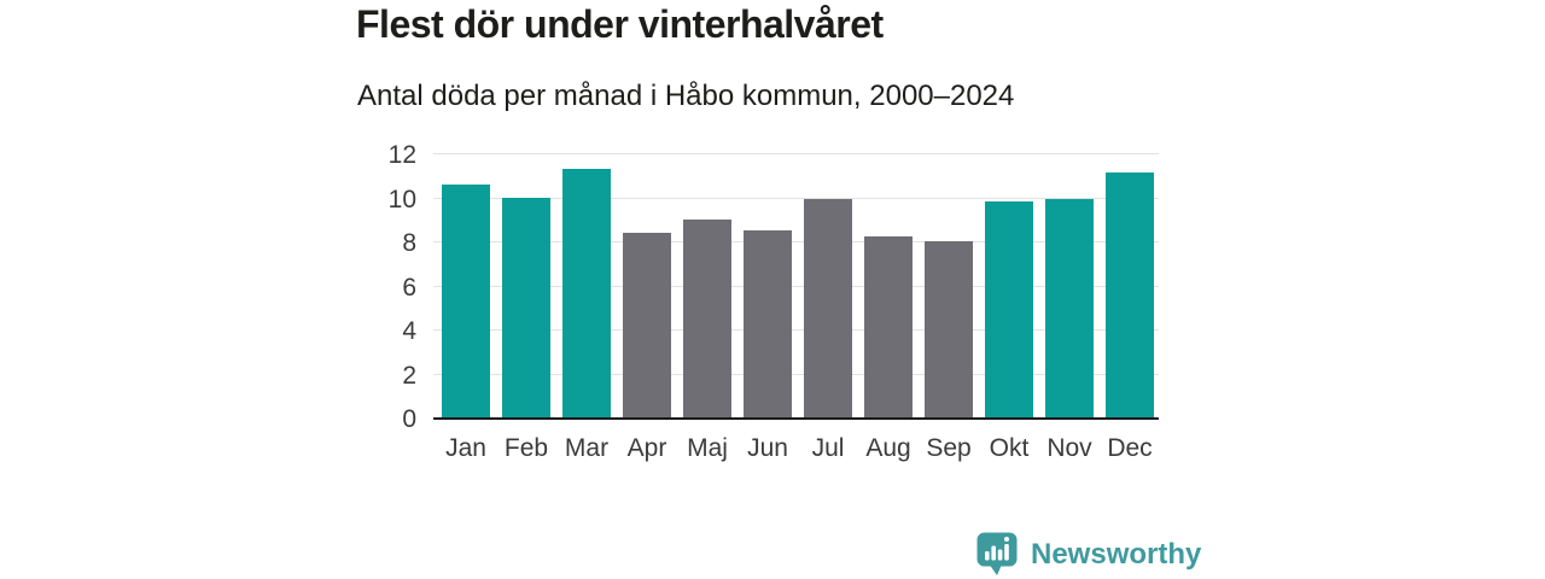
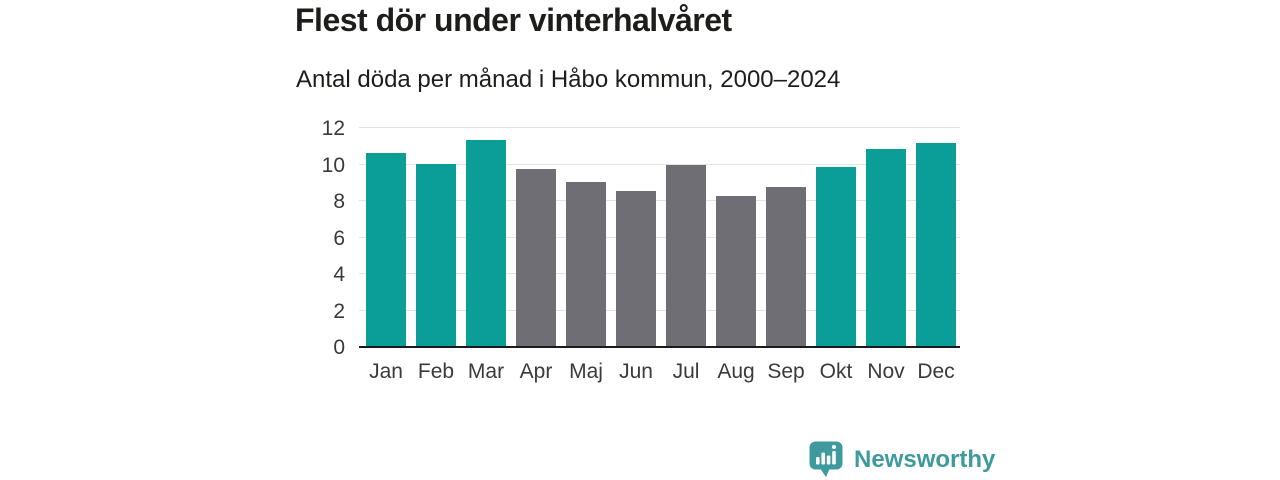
Apr: 8.4 -> 9.7
Sep: 8.0 -> 8.7
Nov: 9.9 -> 10.8
